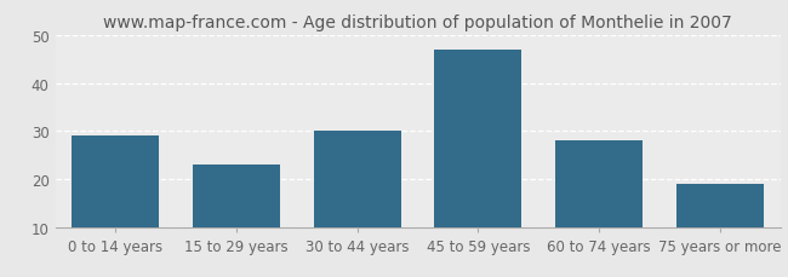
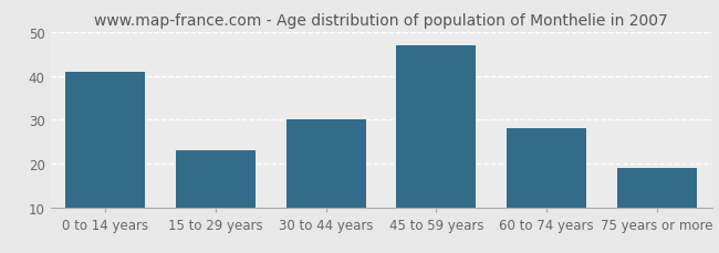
0 to 14 years: 29 -> 41
